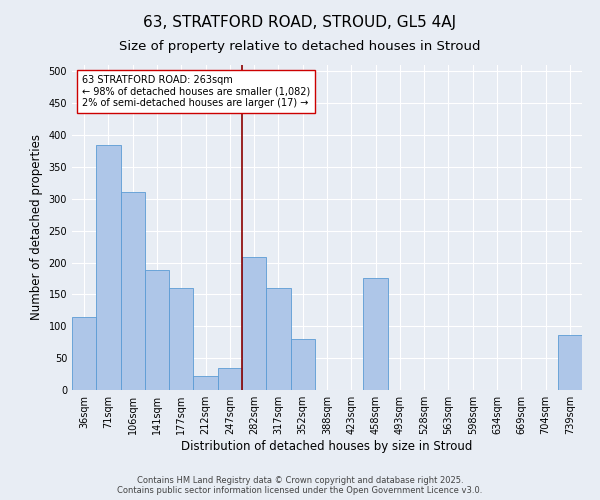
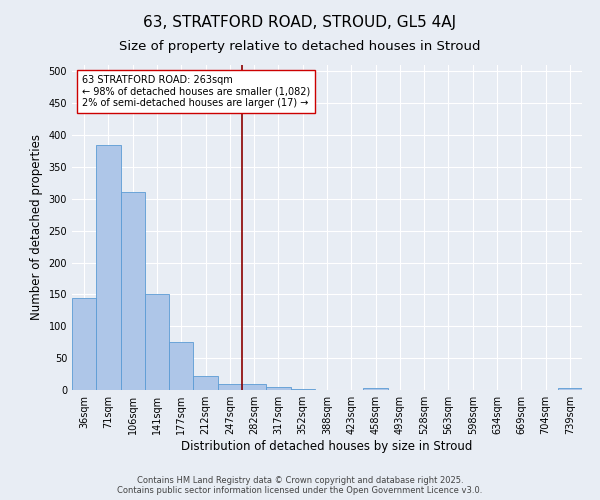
36sqm: 114 -> 145
141sqm: 188 -> 150
177sqm: 160 -> 75
247sqm: 34 -> 9
282sqm: 208 -> 10
317sqm: 160 -> 4
352sqm: 80 -> 1
458sqm: 176 -> 3
739sqm: 86 -> 3
